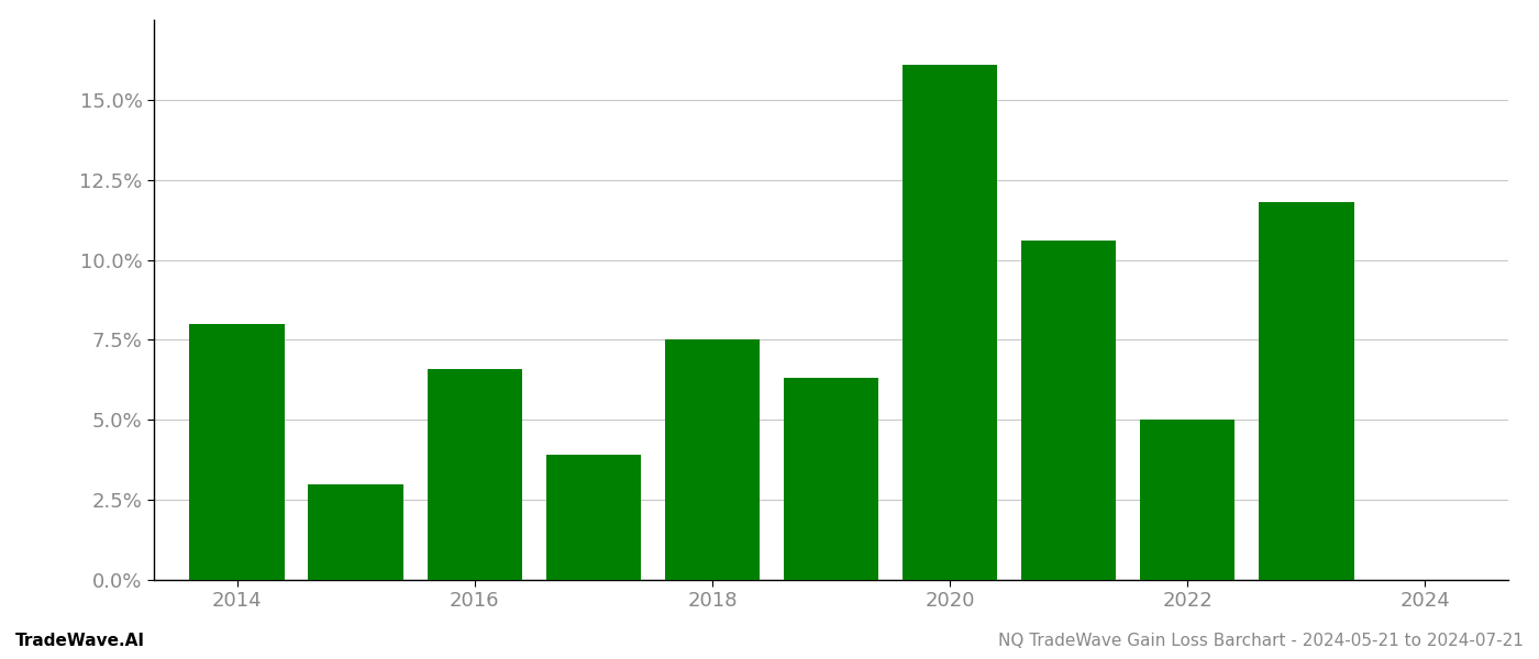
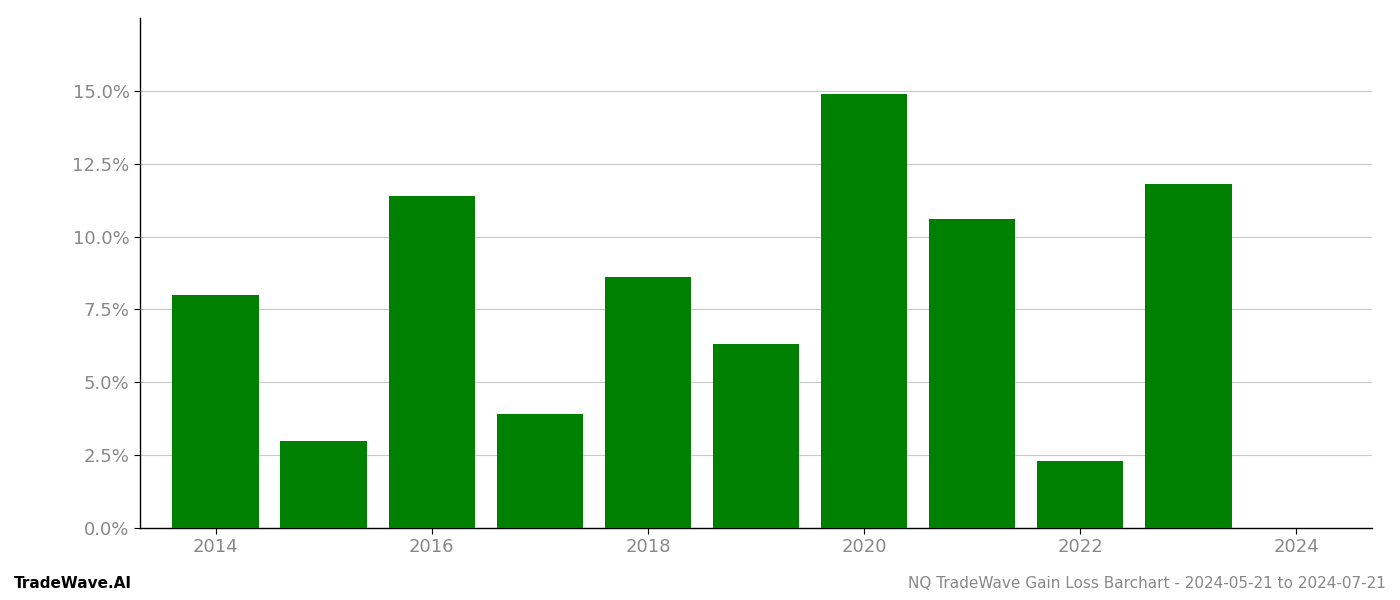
2016: 6.6% -> 11.4%
2018: 7.5% -> 8.6%
2020: 16.1% -> 14.9%
2022: 5.0% -> 2.3%
